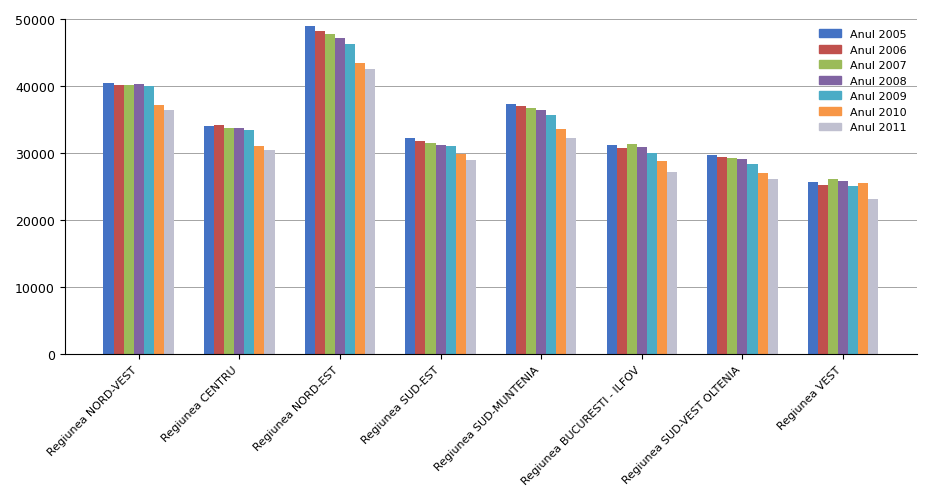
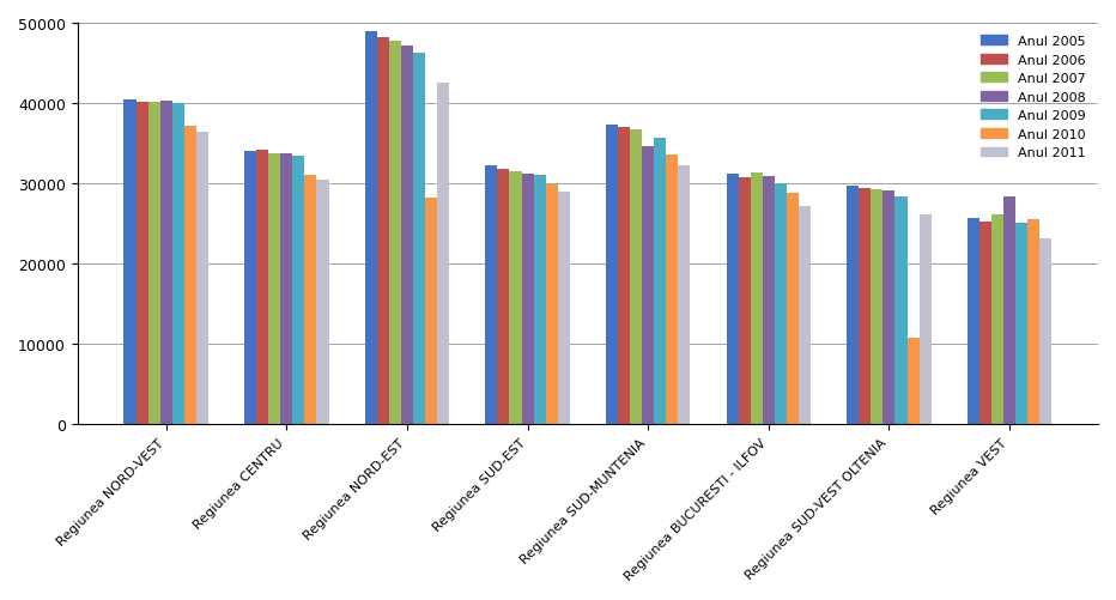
Anul 2010/Regiunea NORD-EST: 43500 -> 28200
Anul 2008/Regiunea SUD-MUNTENIA: 36500 -> 34600
Anul 2010/Regiunea SUD-VEST OLTENIA: 27000 -> 10800
Anul 2008/Regiunea VEST: 25900 -> 28400
